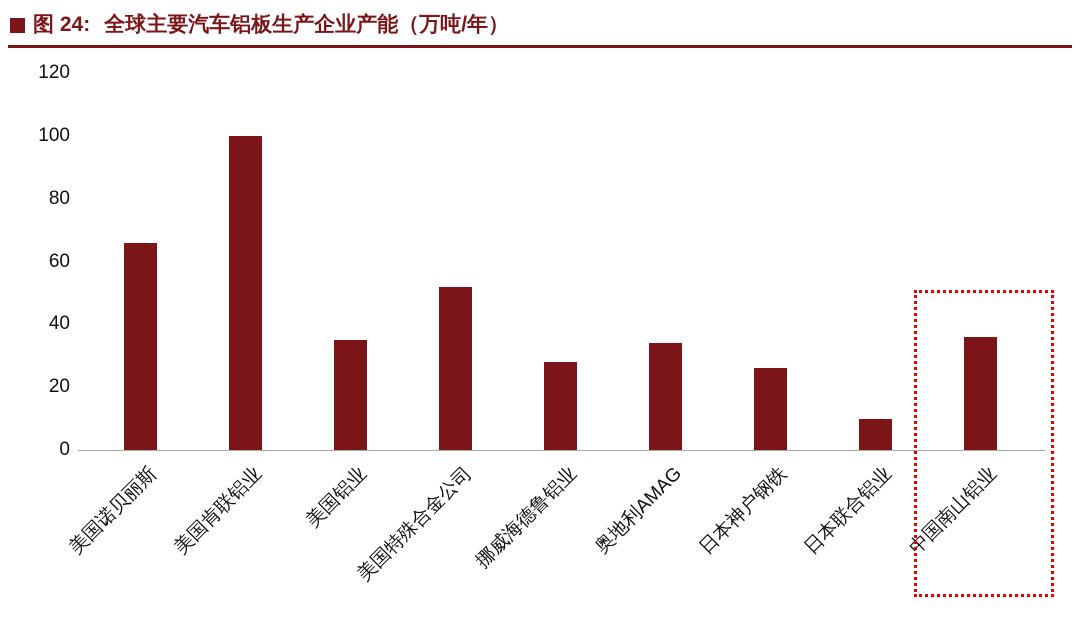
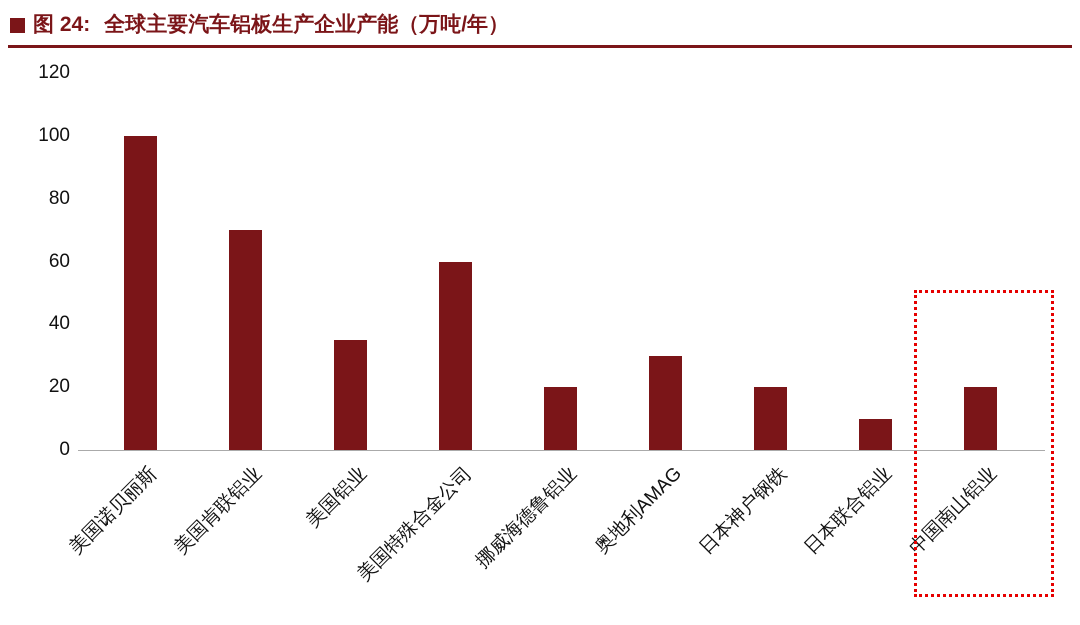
美国诺贝丽斯: 66 -> 100
美国肯联铝业: 100 -> 70
美国特殊合金公司: 52 -> 60
挪威海德鲁铝业: 28 -> 20
奥地利AMAG: 34 -> 30
日本神户钢铁: 26 -> 20
中国南山铝业: 36 -> 20
